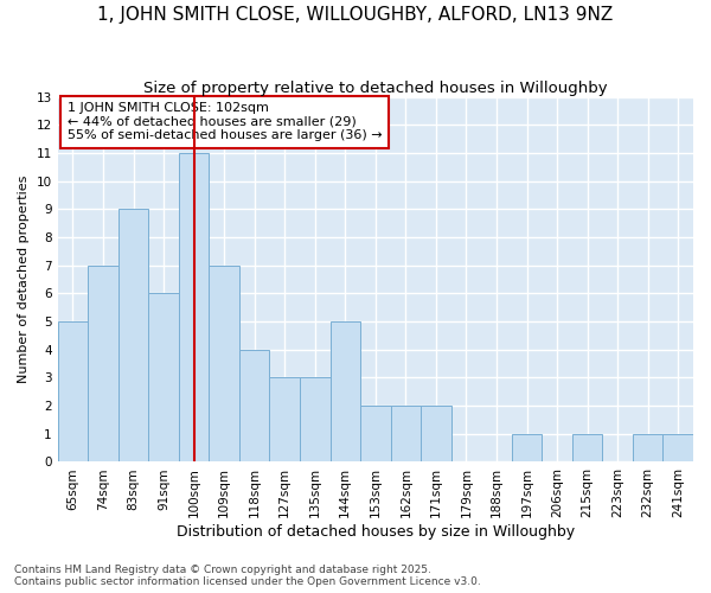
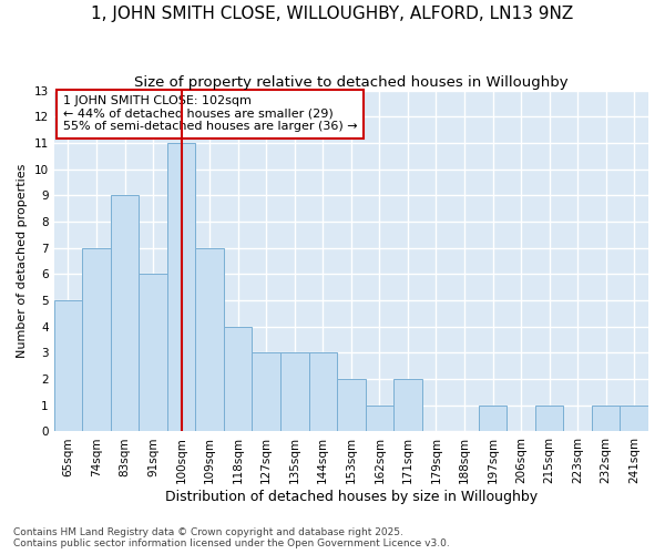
144sqm: 5 -> 3
162sqm: 2 -> 1
